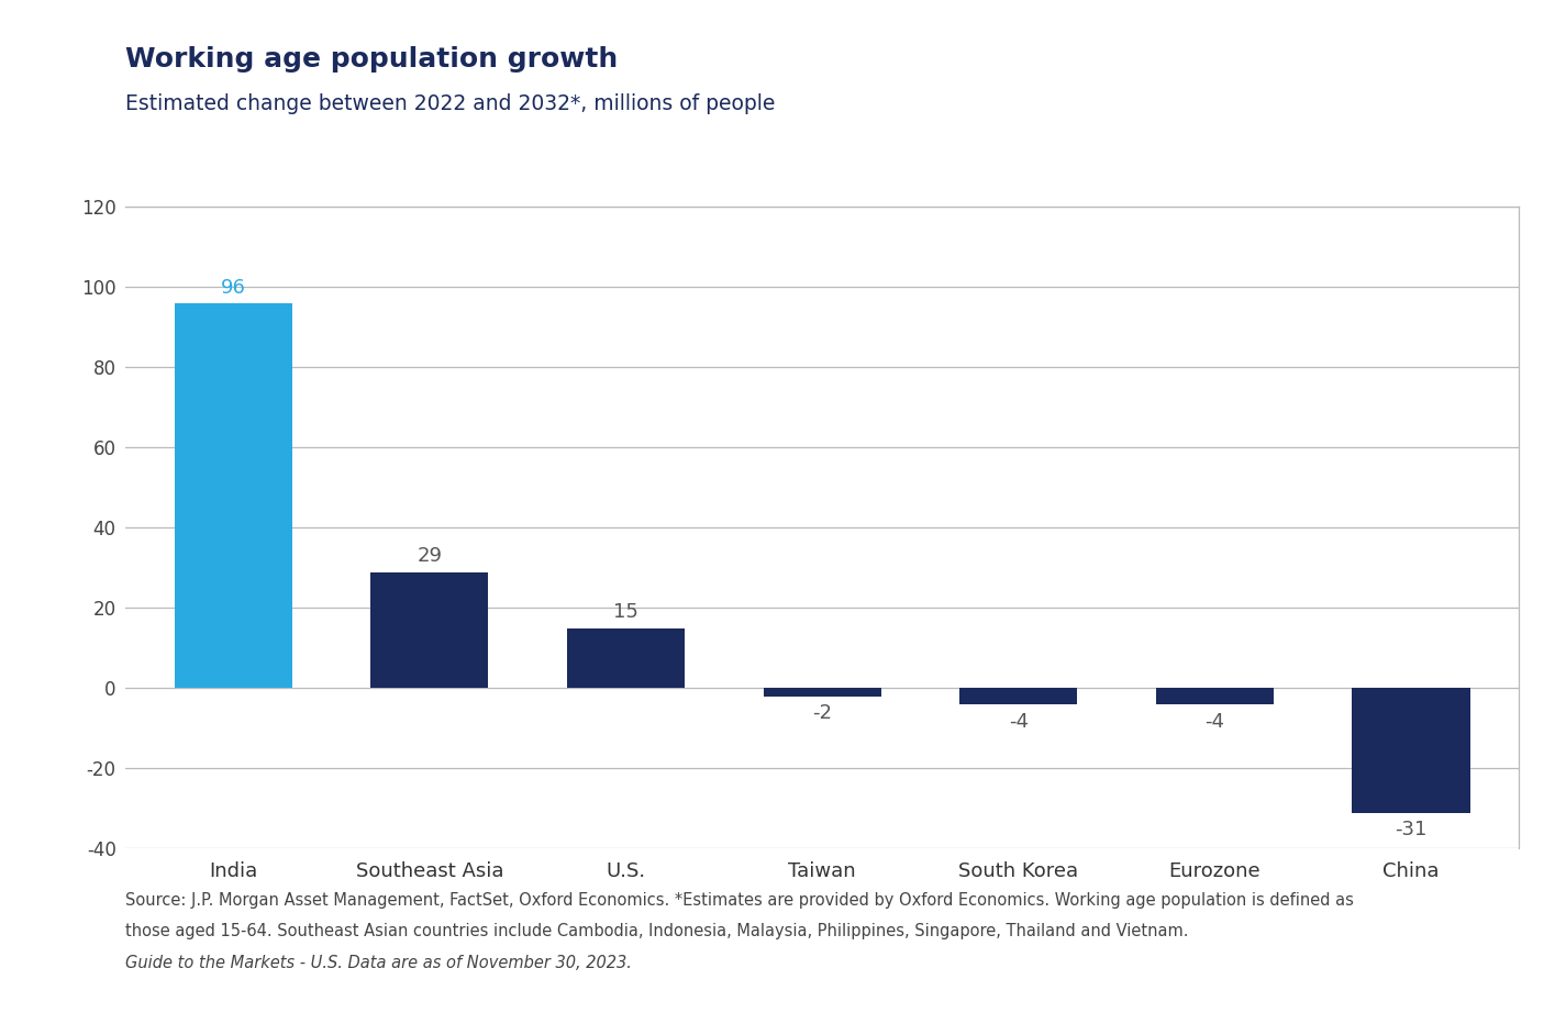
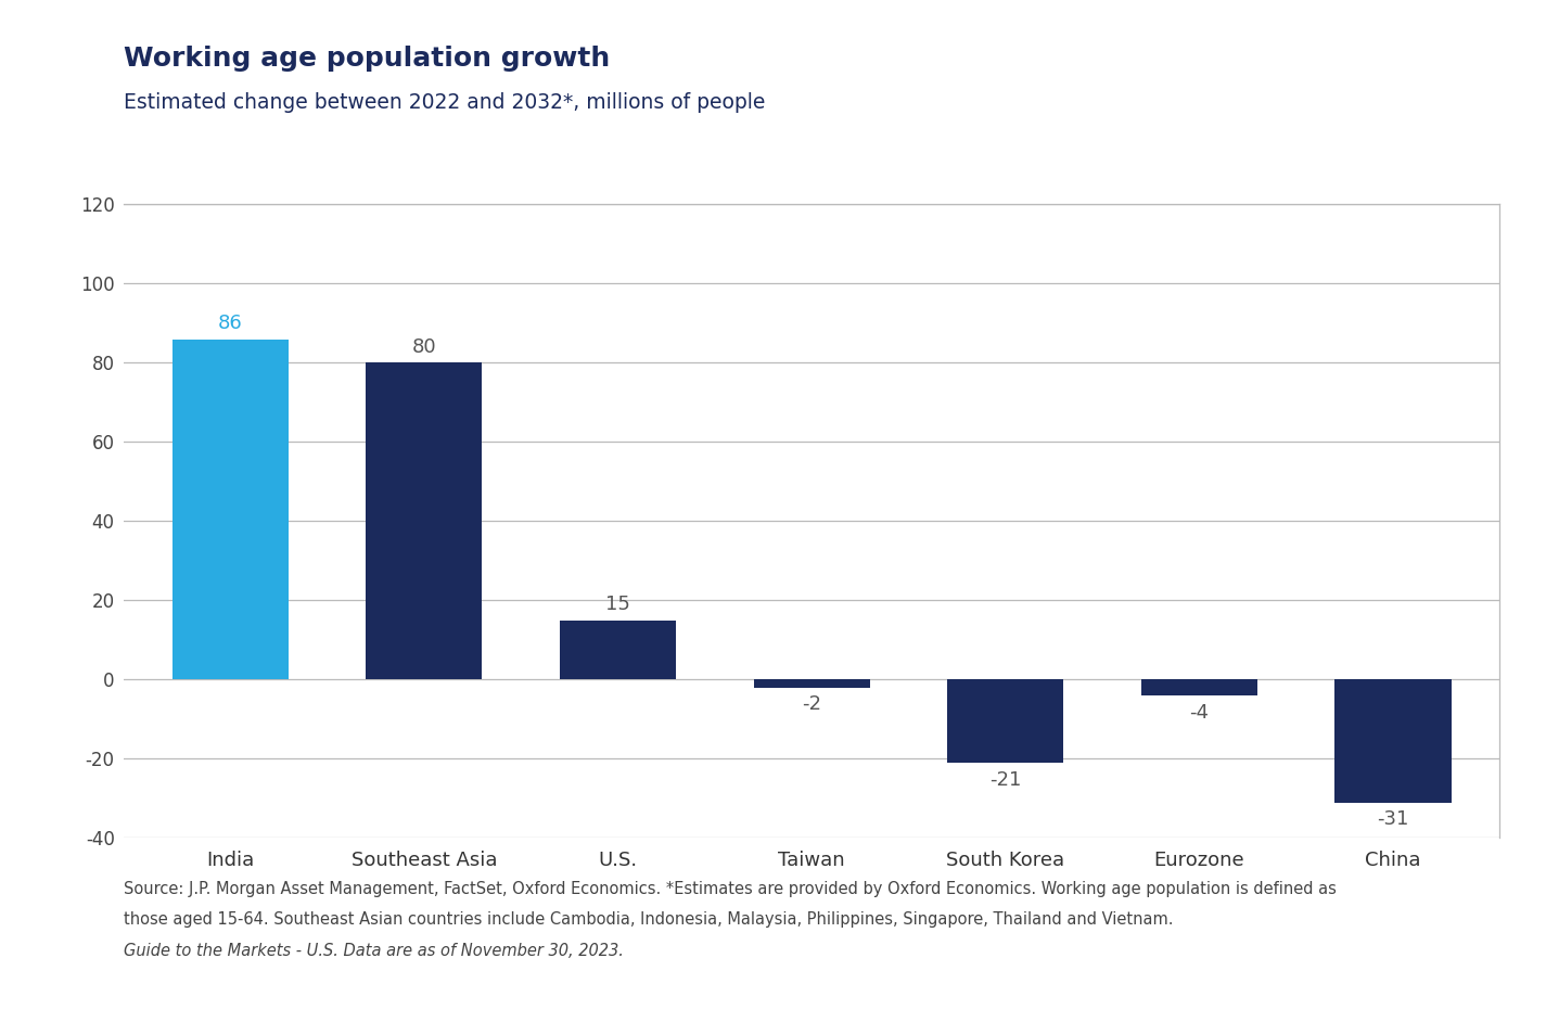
India: 96 -> 86
Southeast Asia: 29 -> 80
South Korea: -4 -> -21
